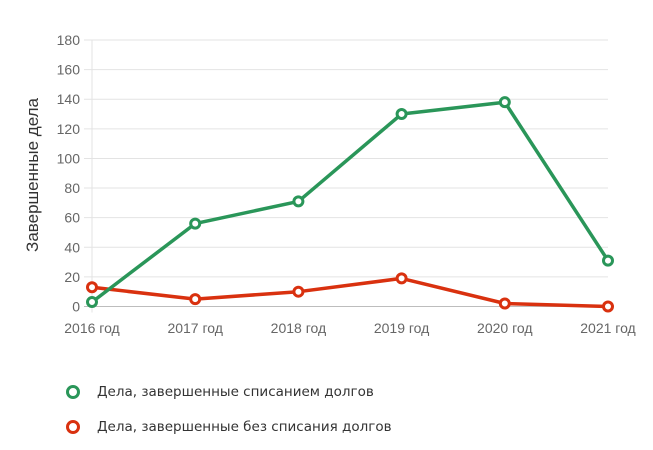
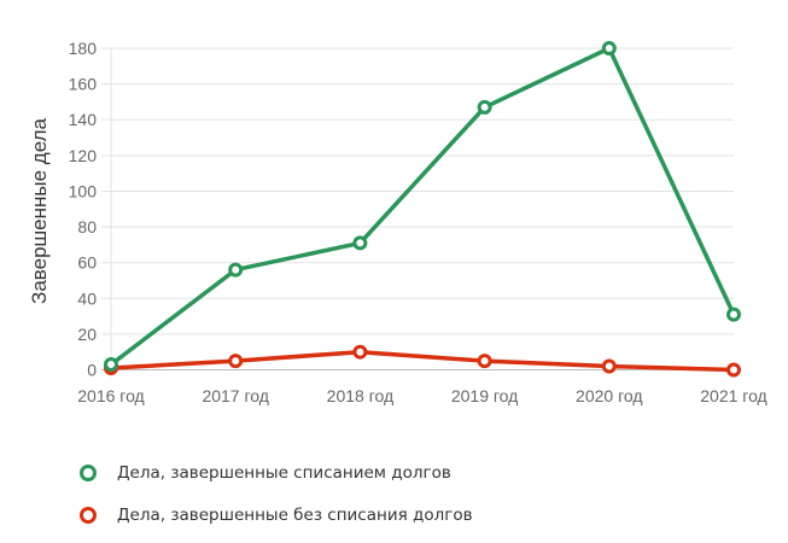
Дела, завершенные без списания долгов/2016 год: 13 -> 1
Дела, завершенные списанием долгов/2019 год: 130 -> 147
Дела, завершенные без списания долгов/2019 год: 19 -> 5
Дела, завершенные списанием долгов/2020 год: 138 -> 180
